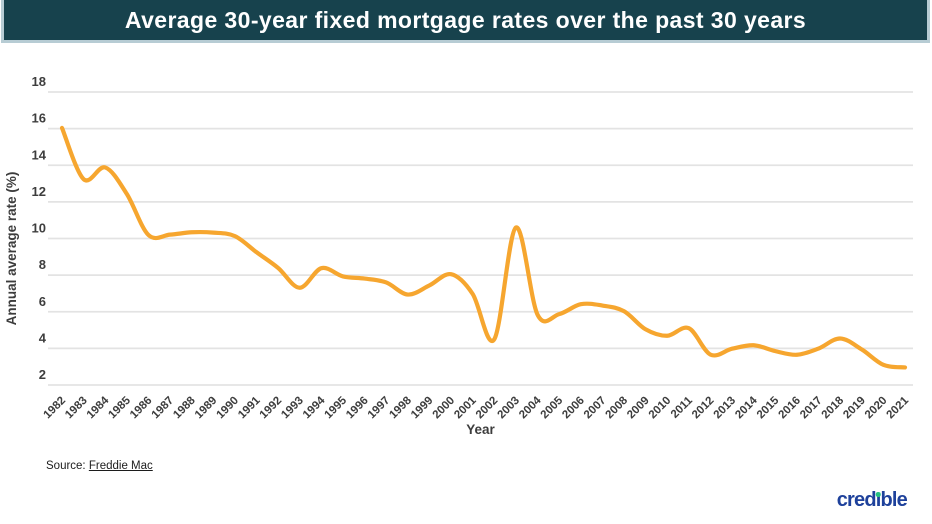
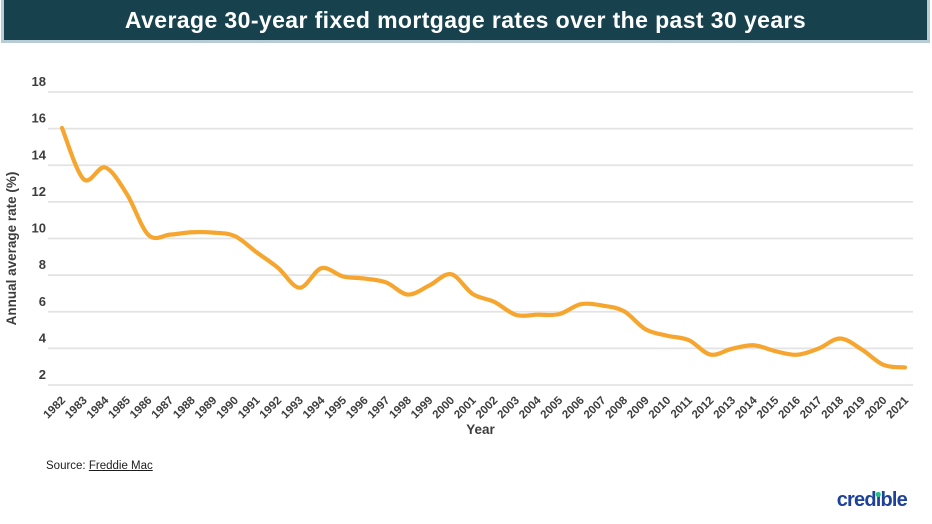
2002: 4.5 -> 6.5
2003: 10.6 -> 5.8
2011: 5.1 -> 4.5
